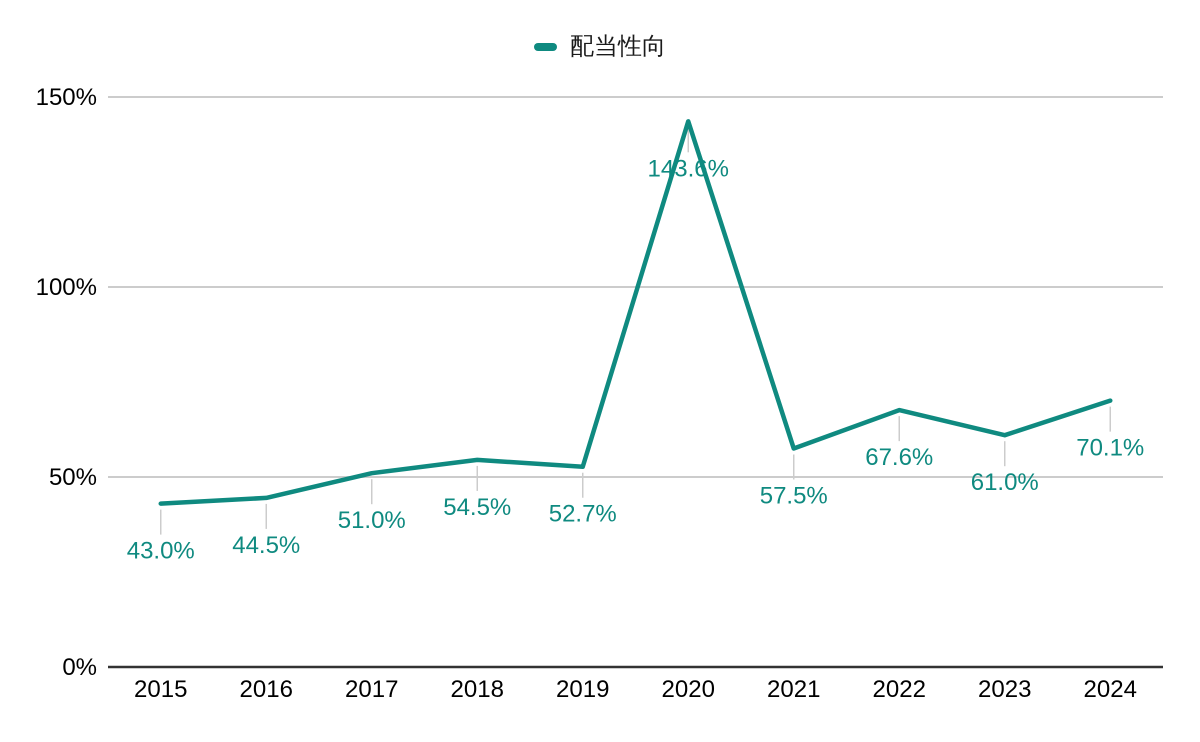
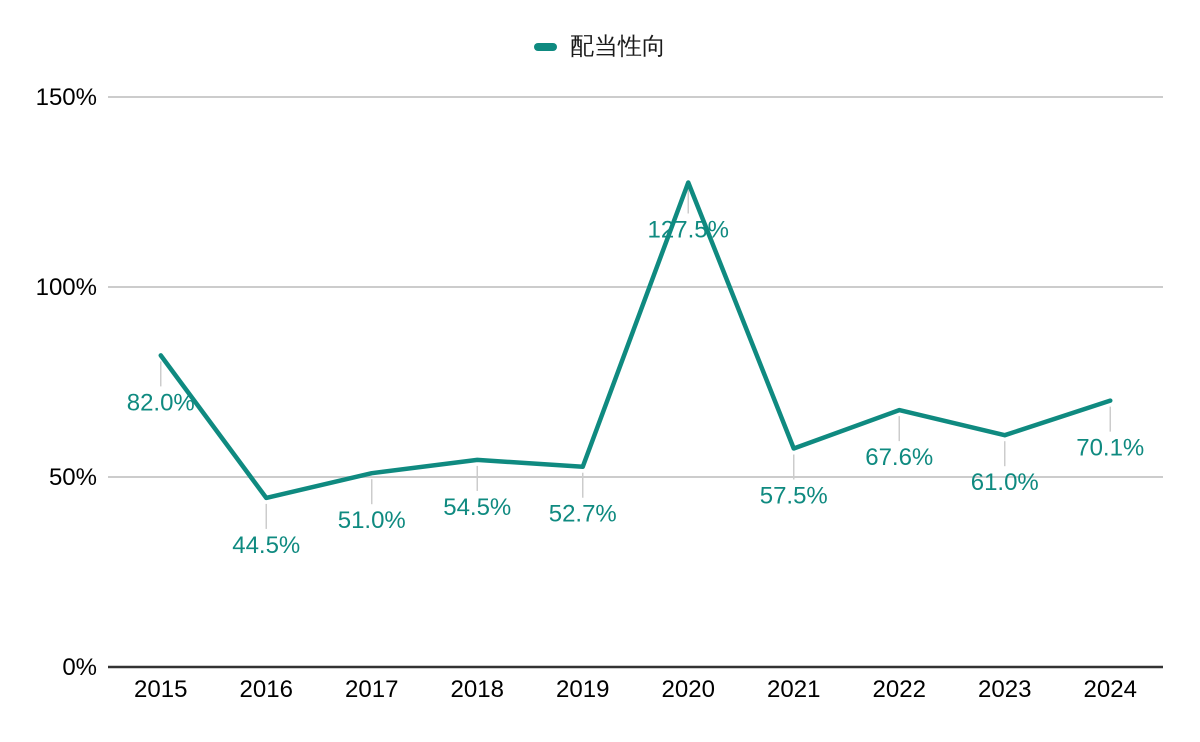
2015: 43.0% -> 82.0%
2020: 143.6% -> 127.5%
